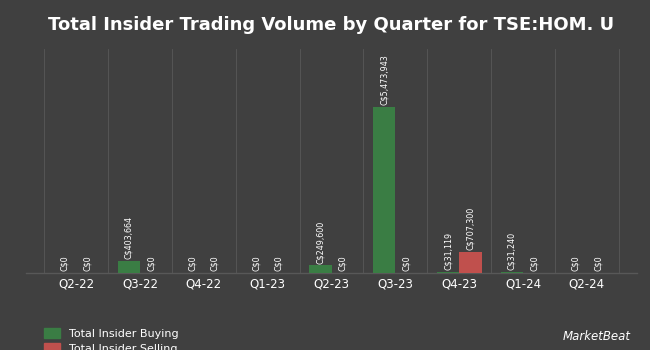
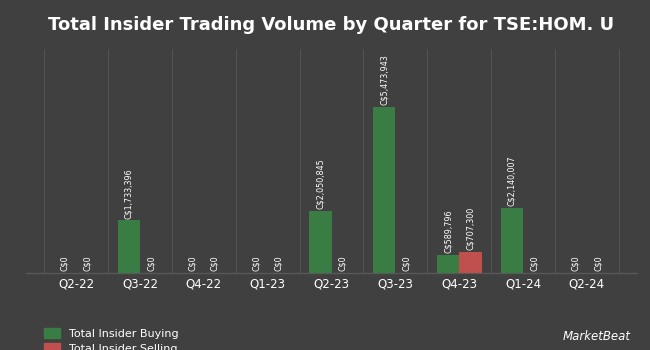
Total Insider Buying/Q3-22: C$403,664 -> C$1,733,396
Total Insider Buying/Q2-23: C$249,600 -> C$2,050,845
Total Insider Buying/Q4-23: C$31,119 -> C$589,796
Total Insider Buying/Q1-24: C$31,240 -> C$2,140,007
